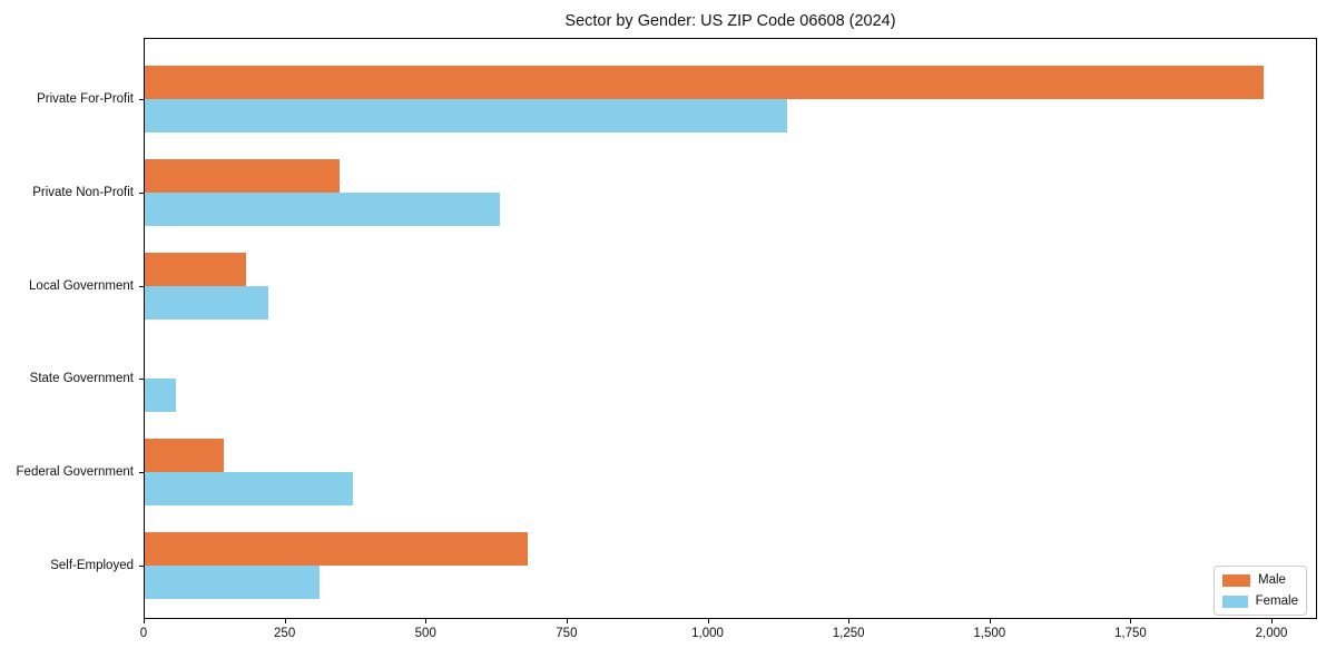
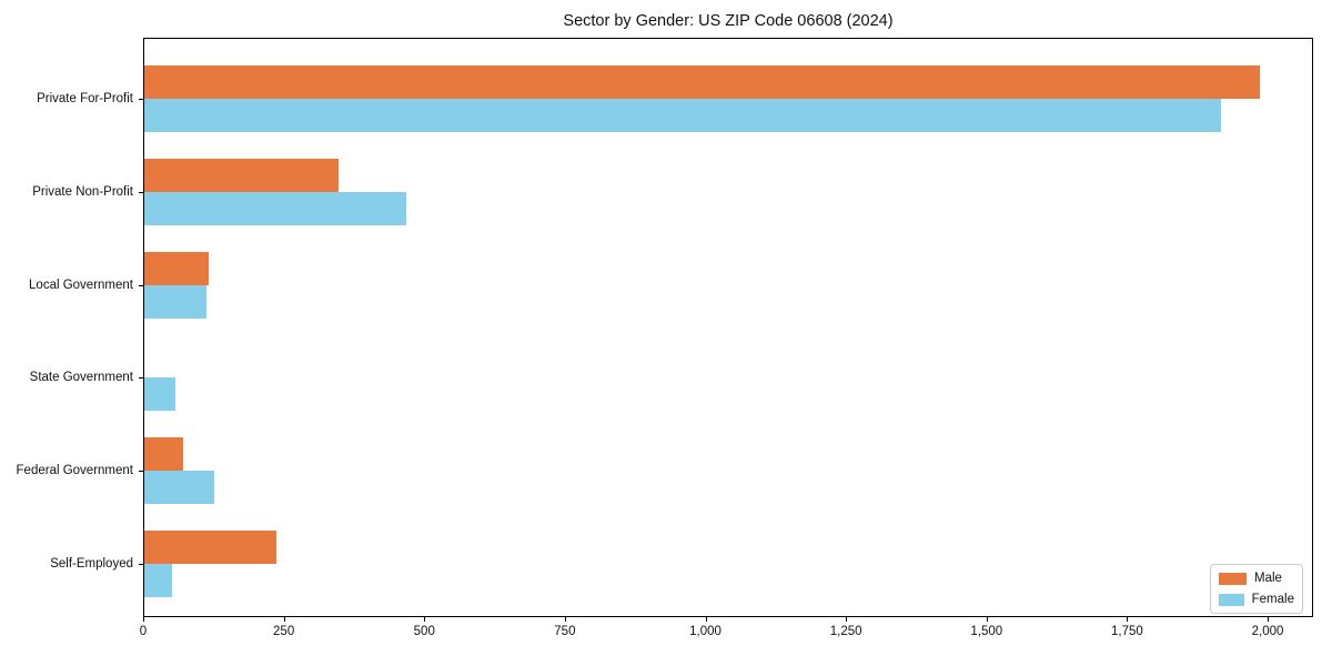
Female/Private For-Profit: 1140 -> 1920
Female/Private Non-Profit: 630 -> 460
Male/Local Government: 180 -> 120
Female/Local Government: 220 -> 110
Male/Federal Government: 140 -> 70
Female/Federal Government: 370 -> 120
Male/Self-Employed: 680 -> 240
Female/Self-Employed: 310 -> 50
